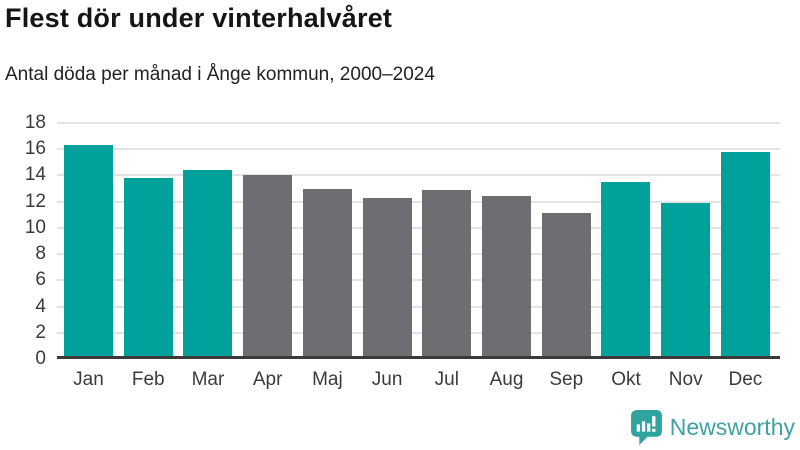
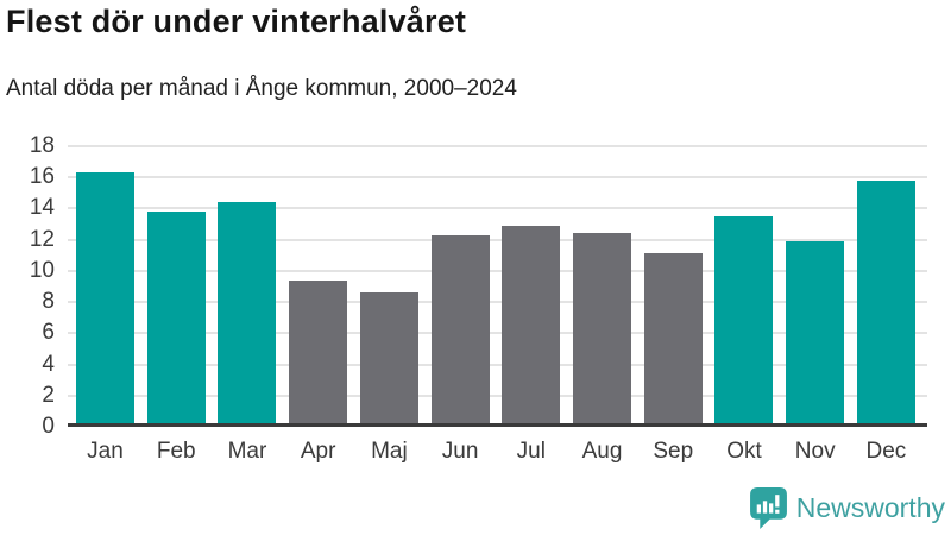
Apr: 14.0 -> 9.4
Maj: 13.0 -> 8.6
